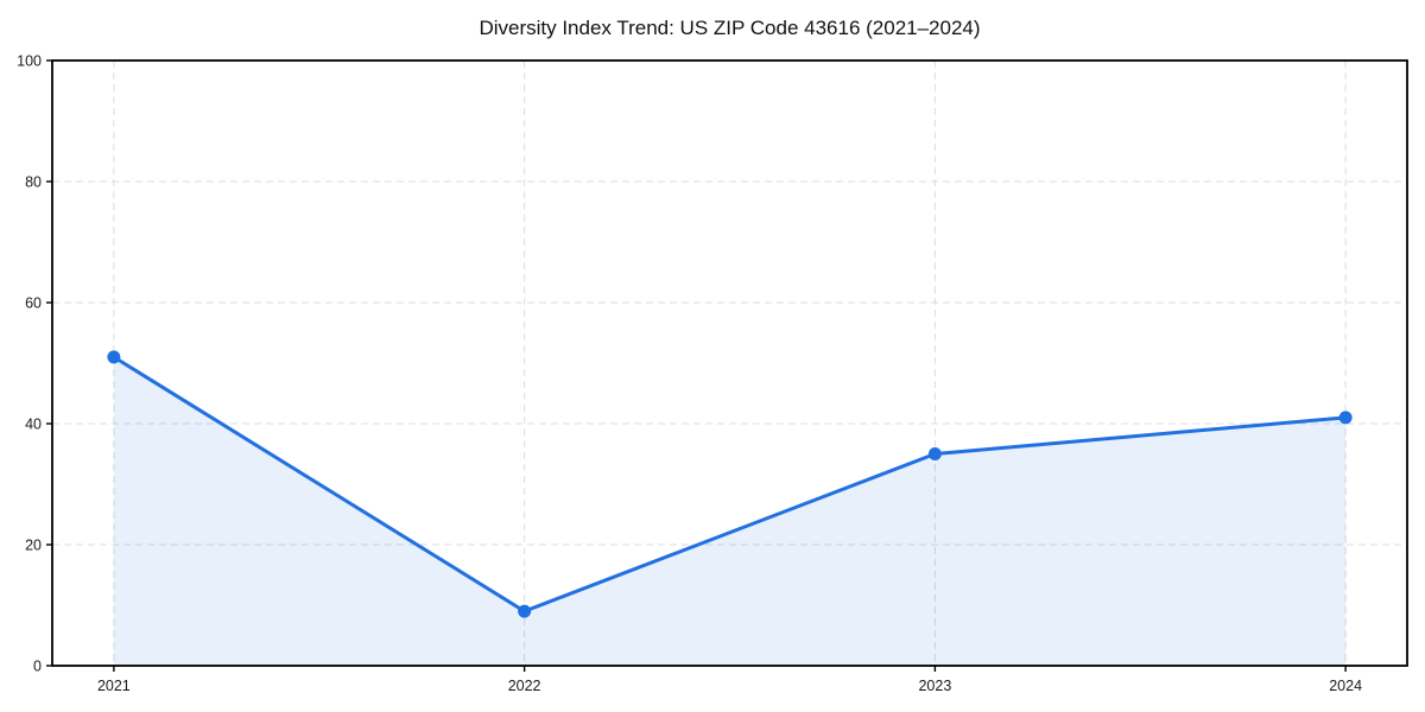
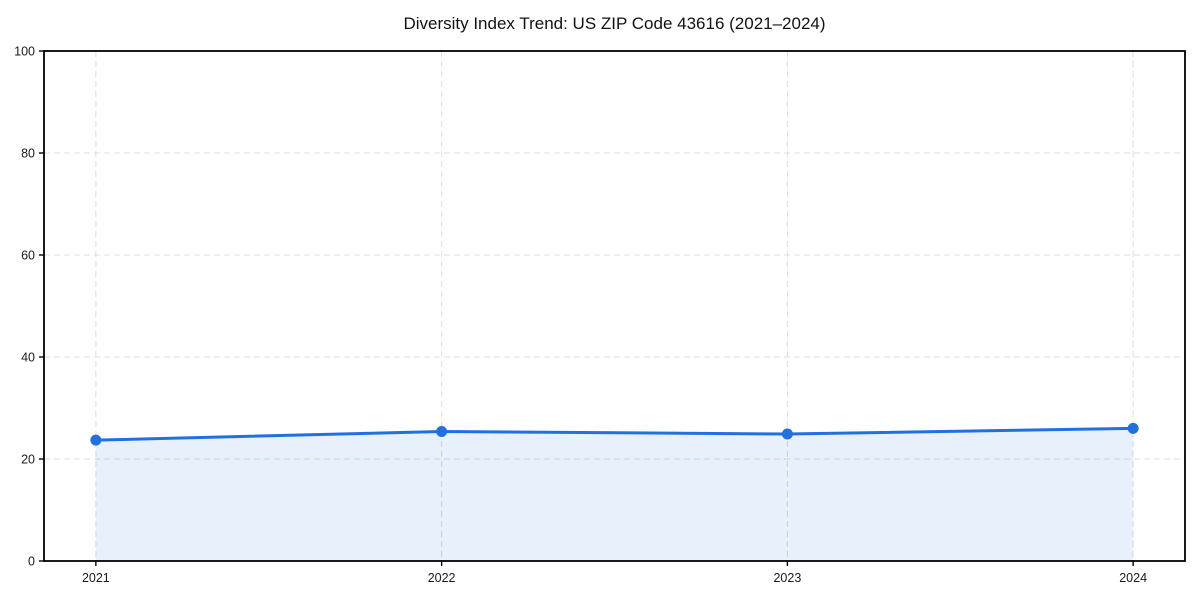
2021: 51 -> 24
2022: 9 -> 25
2023: 35 -> 25
2024: 41 -> 26
